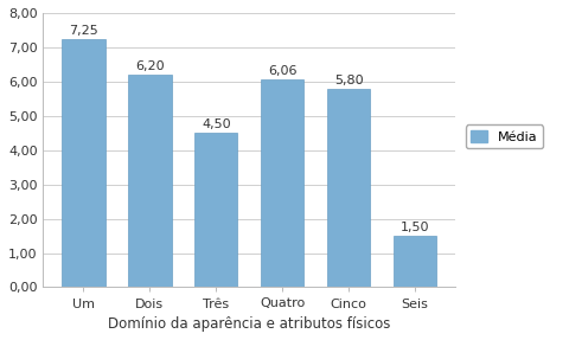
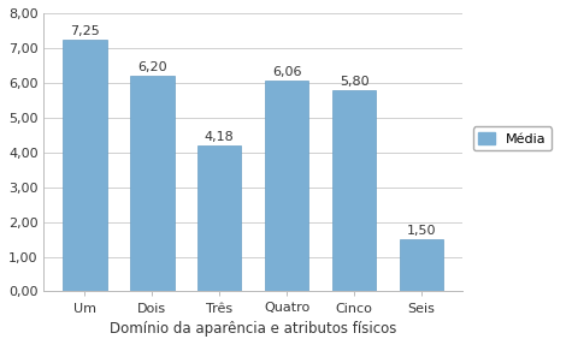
Três: 4,50 -> 4,18
